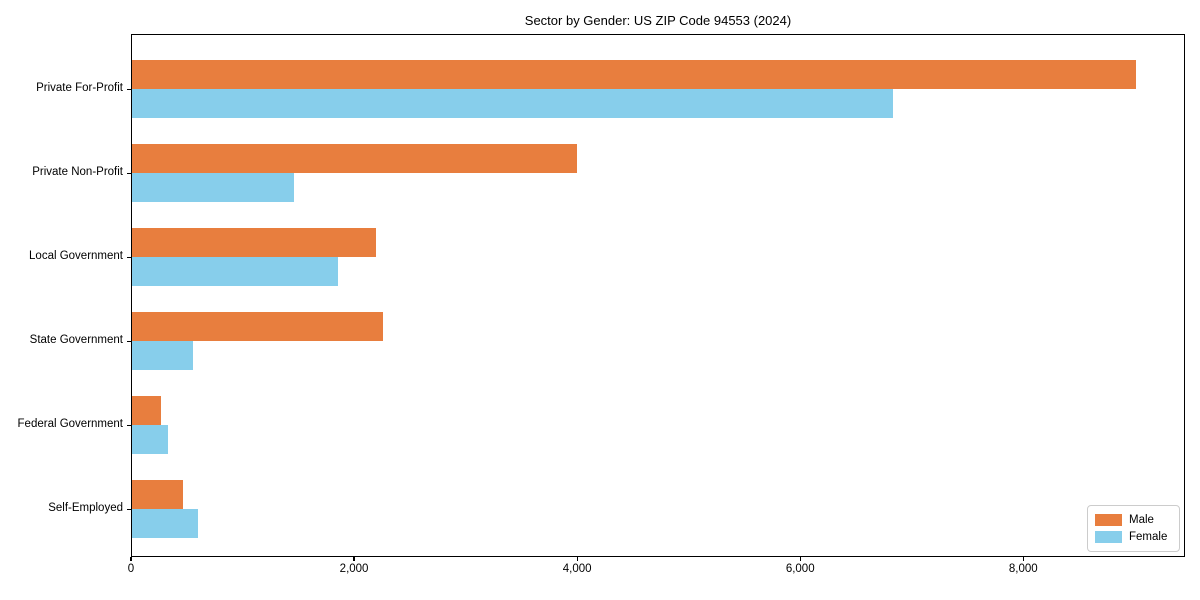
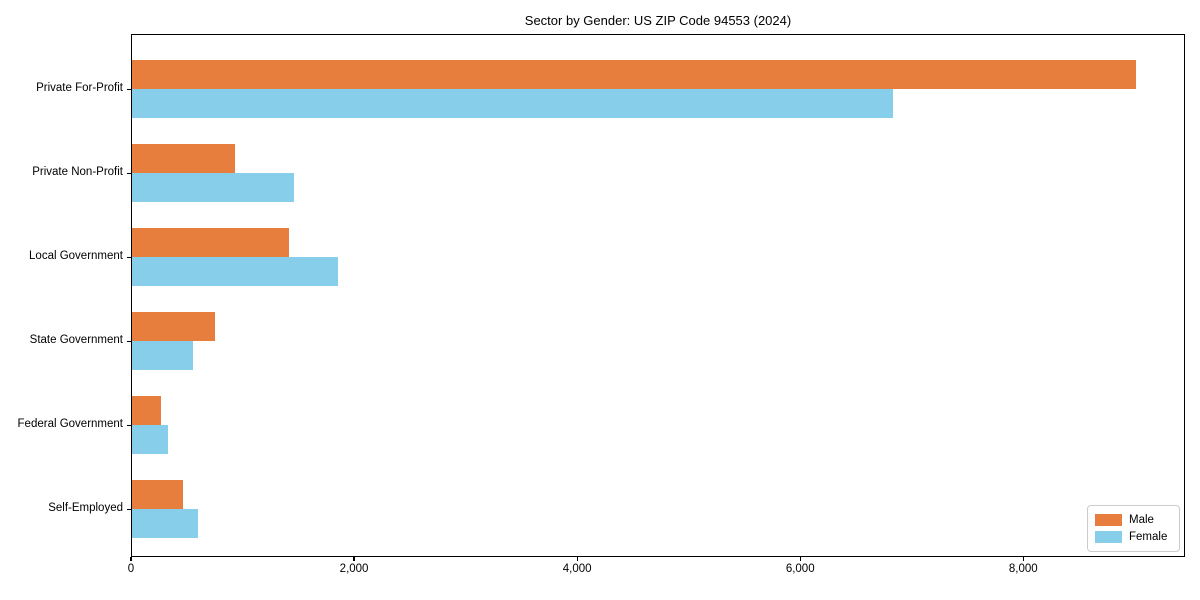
Male/Private Non-Profit: 3990 -> 920
Male/Local Government: 2190 -> 1410
Male/State Government: 2250 -> 740
